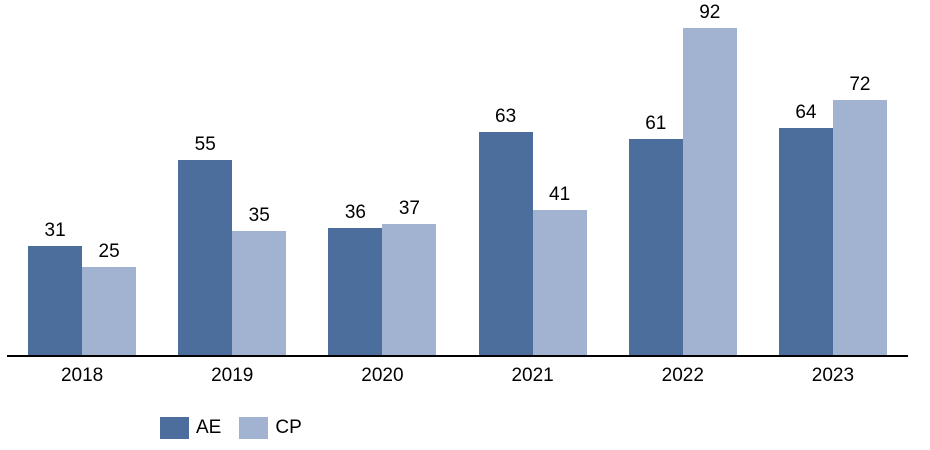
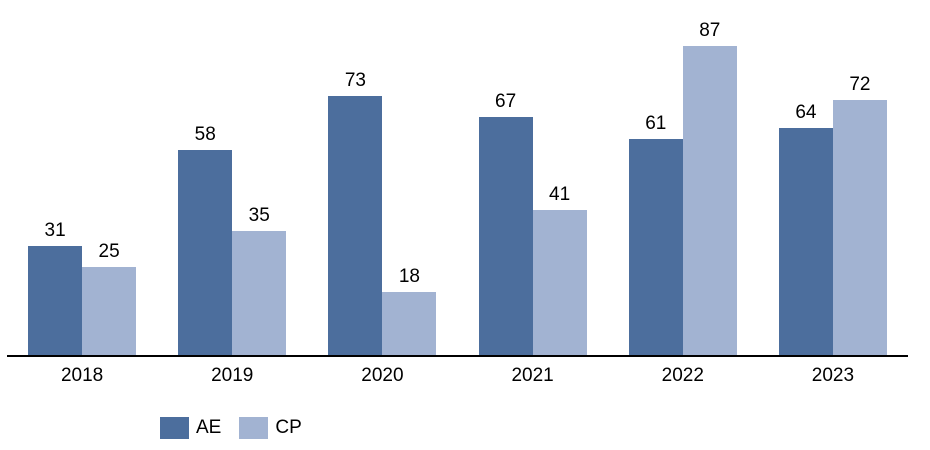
AE/2019: 55 -> 58
AE/2020: 36 -> 73
CP/2020: 37 -> 18
AE/2021: 63 -> 67
CP/2022: 92 -> 87
